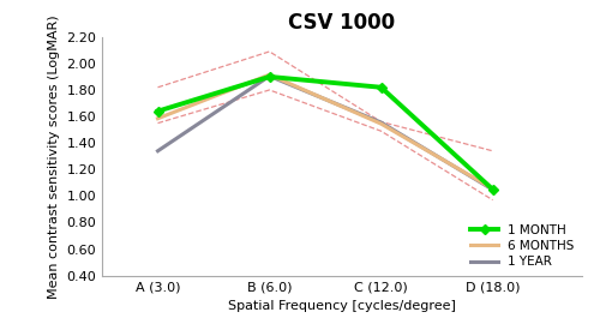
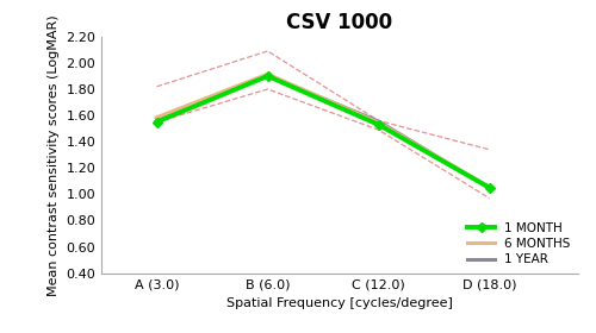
1 MONTH/A (3.0): 1.64 -> 1.55
1 YEAR/A (3.0): 1.34 -> 1.57
1 MONTH/C (12.0): 1.82 -> 1.53
